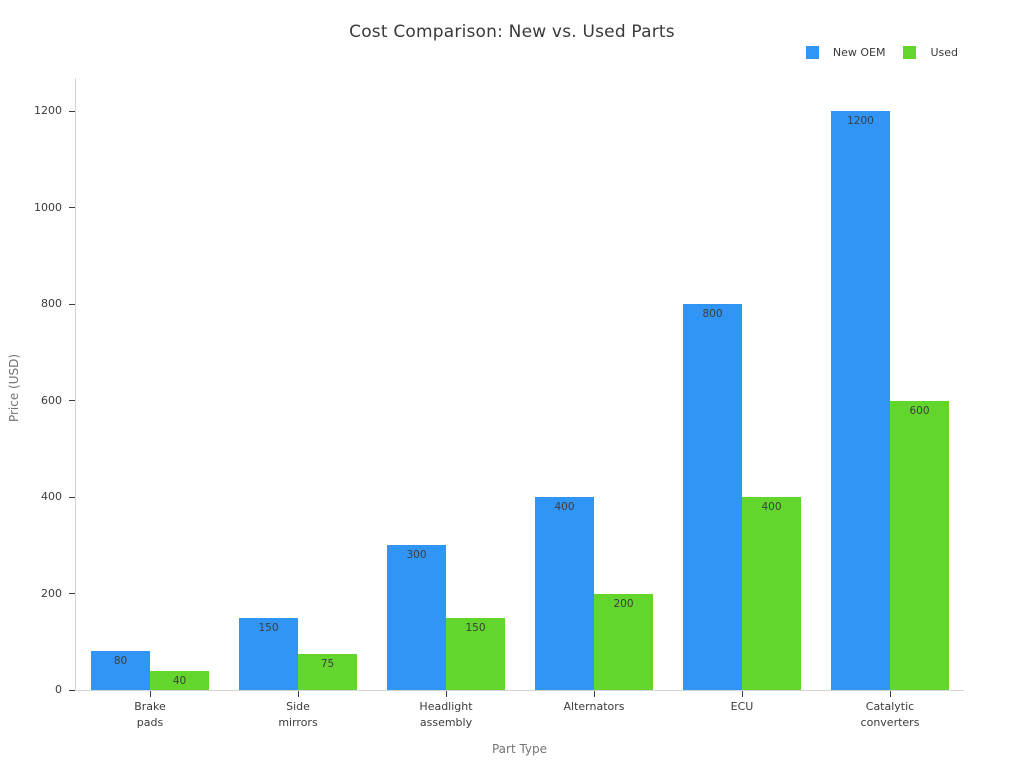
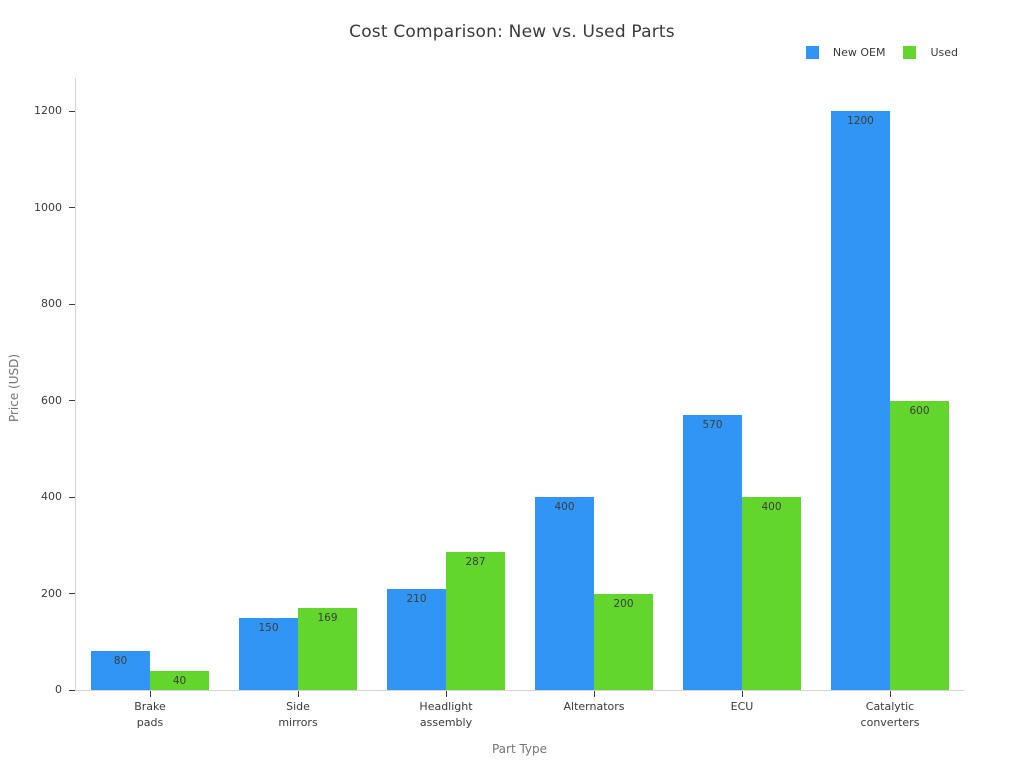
Used/Side mirrors: 75 -> 169
New OEM/Headlight assembly: 300 -> 210
Used/Headlight assembly: 150 -> 287
New OEM/ECU: 800 -> 570
